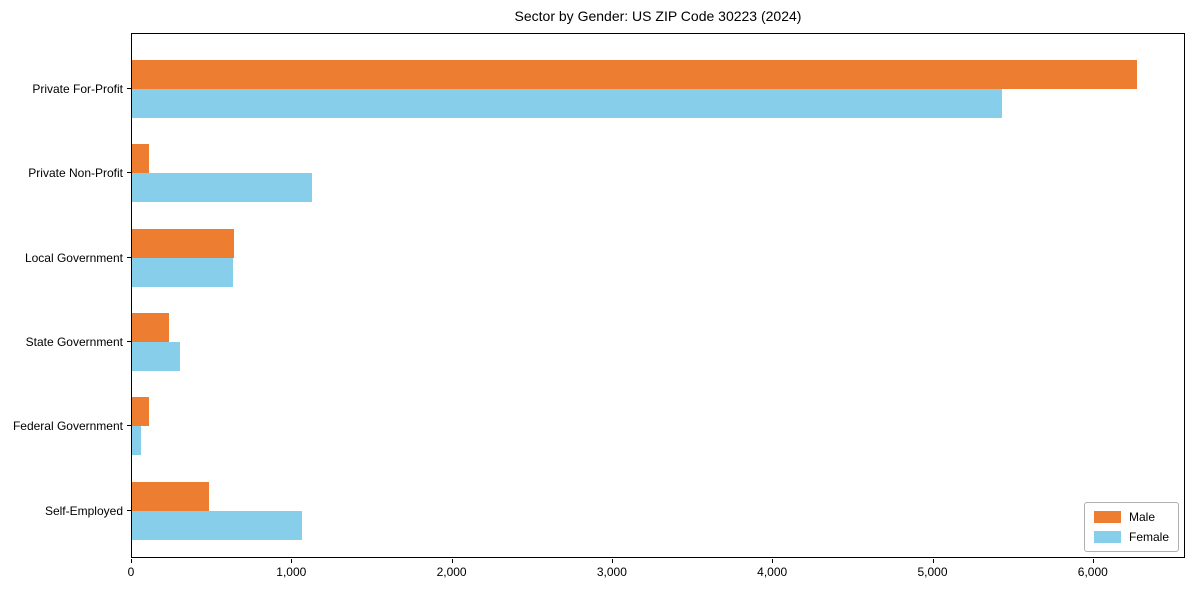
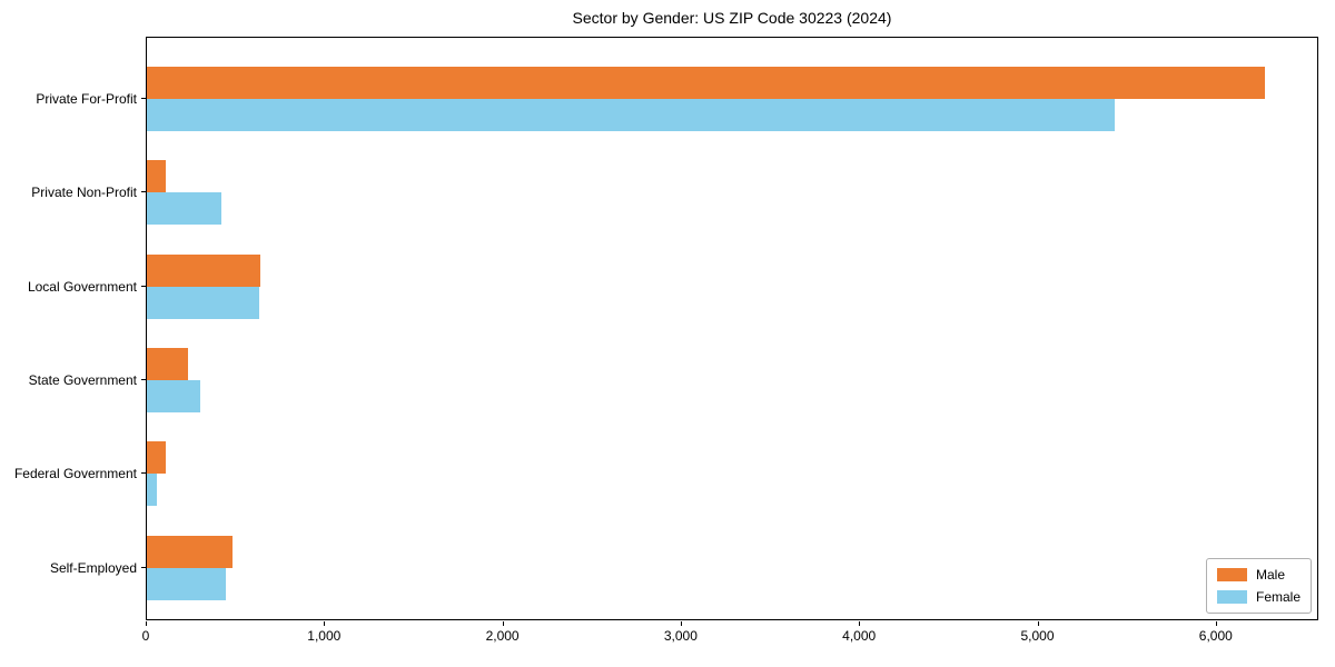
Female/Private Non-Profit: 1120 -> 420
Female/Self-Employed: 1060 -> 440
